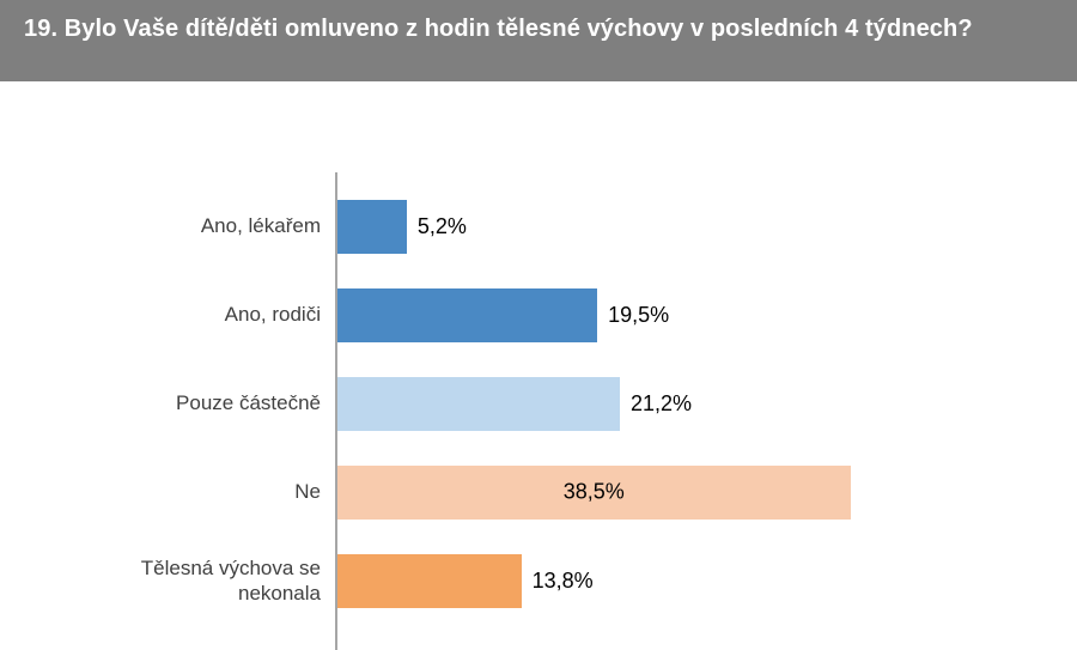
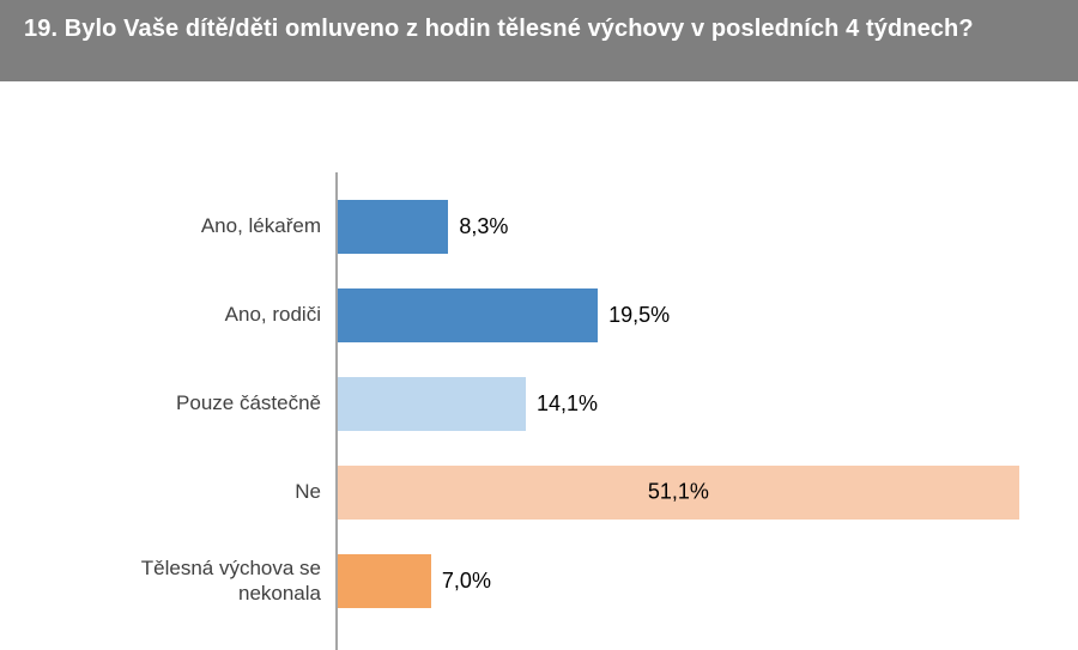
Ano, lékařem: 5,2% -> 8,3%
Pouze částečně: 21,2% -> 14,1%
Ne: 38,5% -> 51,1%
Tělesná výchova se nekonala: 13,8% -> 7,0%
